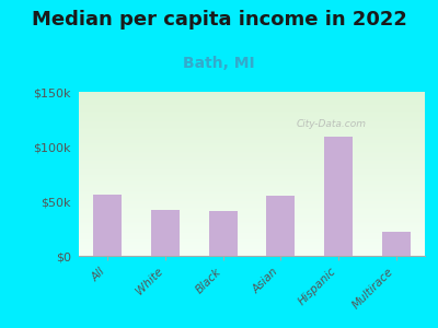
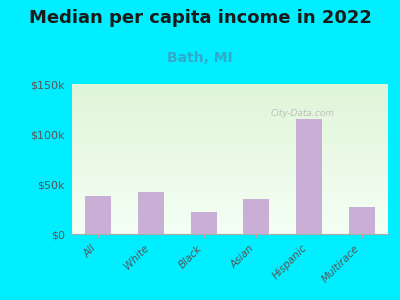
All: $56k -> $38k
Black: $41k -> $22k
Asian: $55k -> $35k
Hispanic: $109k -> $115k
Multirace: $22k -> $27k
